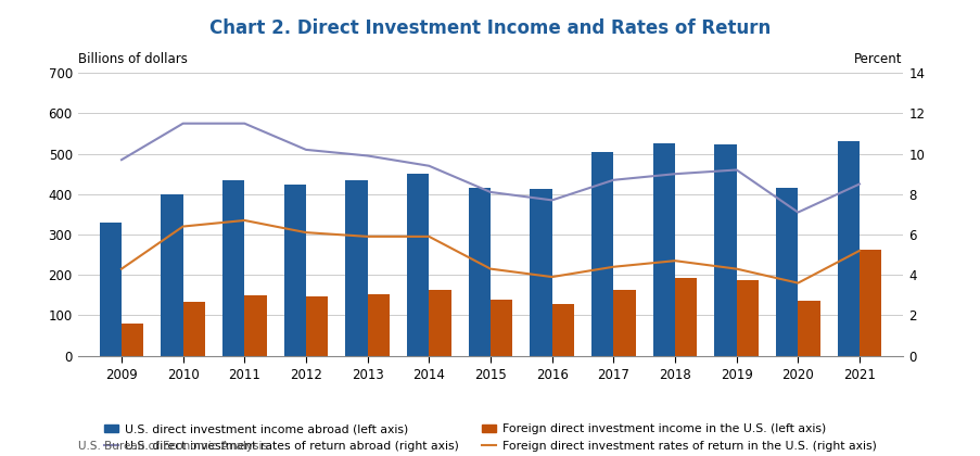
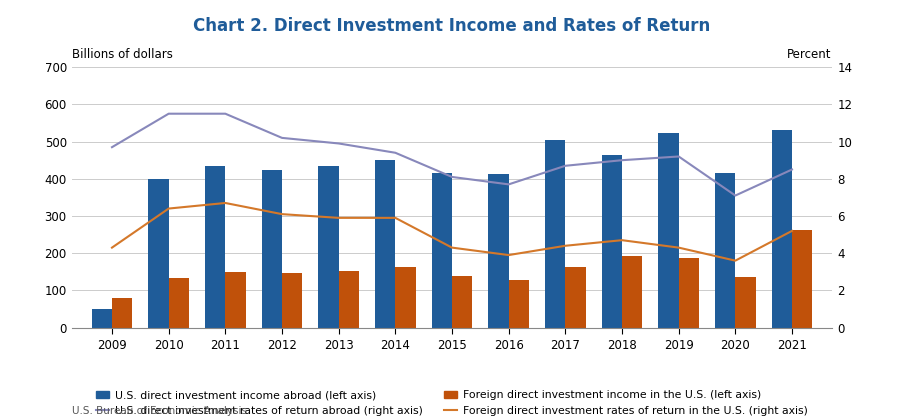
U.S. direct investment income abroad (left axis)/2009: 330 -> 50
U.S. direct investment income abroad (left axis)/2018: 525 -> 465
